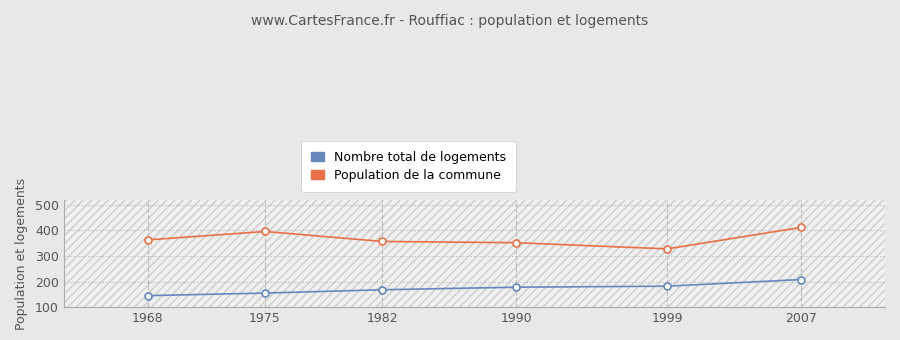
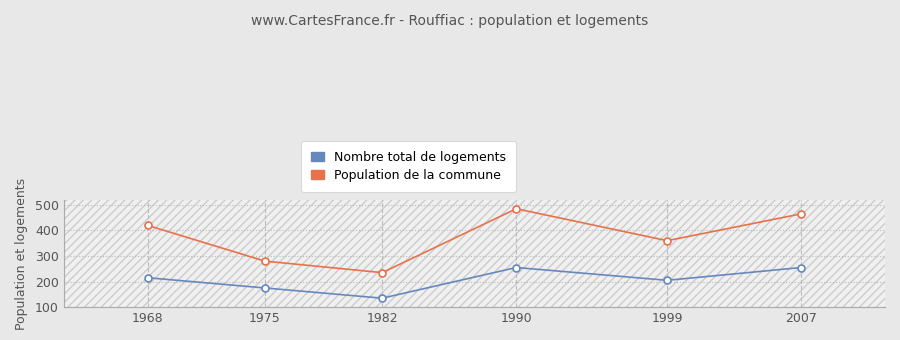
Nombre total de logements/1968: 145 -> 215
Population de la commune/1968: 363 -> 420
Nombre total de logements/1975: 155 -> 175
Population de la commune/1975: 396 -> 280
Nombre total de logements/1982: 168 -> 135
Population de la commune/1982: 357 -> 235
Nombre total de logements/1990: 178 -> 255
Population de la commune/1990: 352 -> 485
Nombre total de logements/1999: 182 -> 205
Population de la commune/1999: 328 -> 360
Nombre total de logements/2007: 208 -> 255
Population de la commune/2007: 412 -> 465
